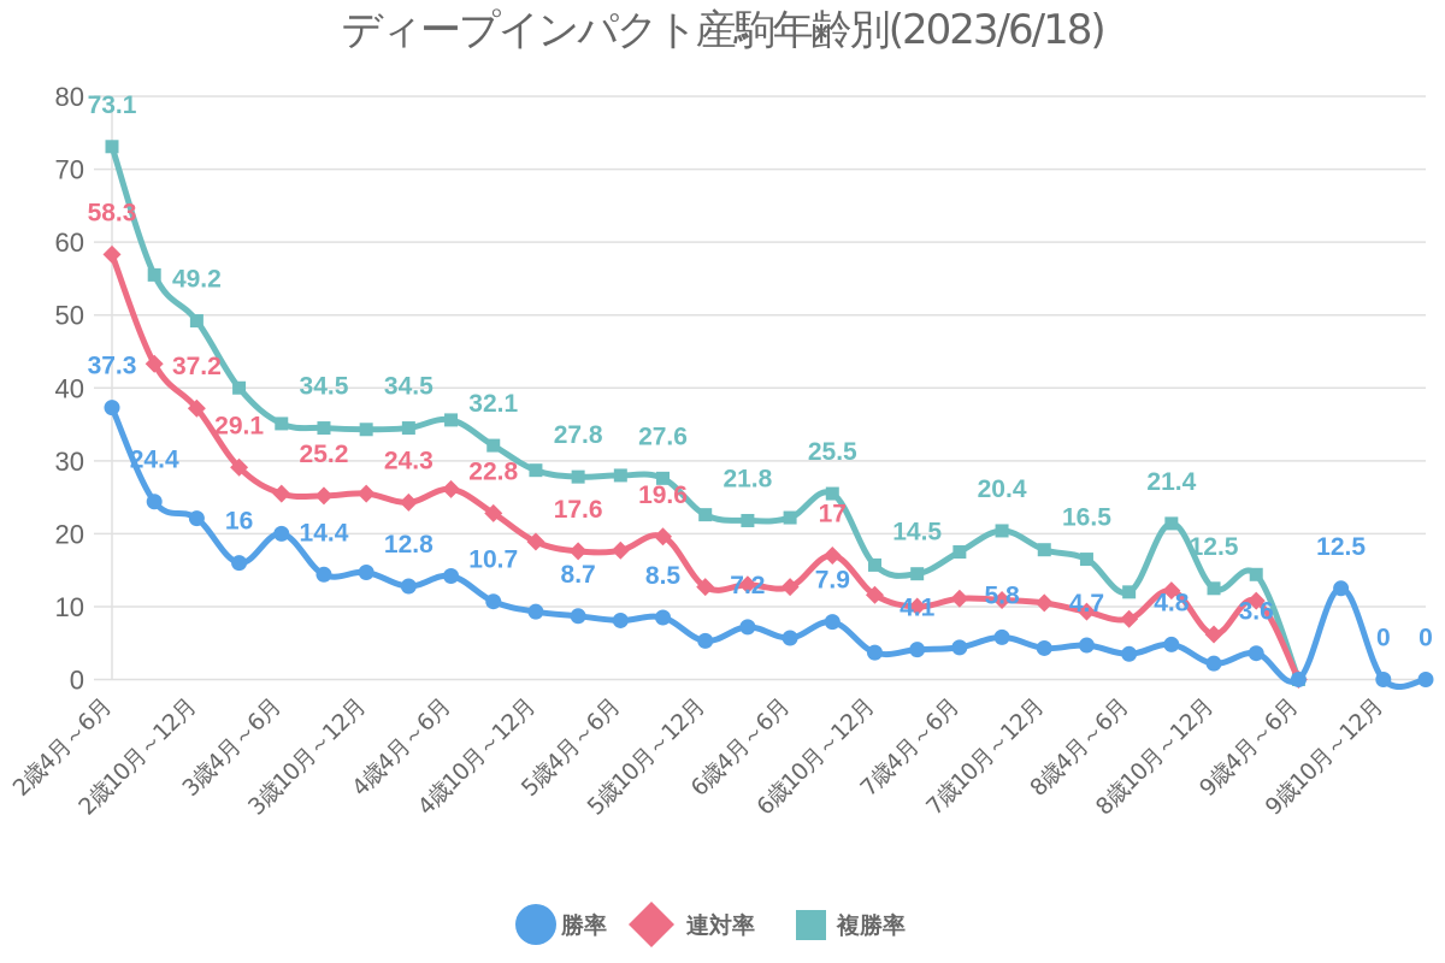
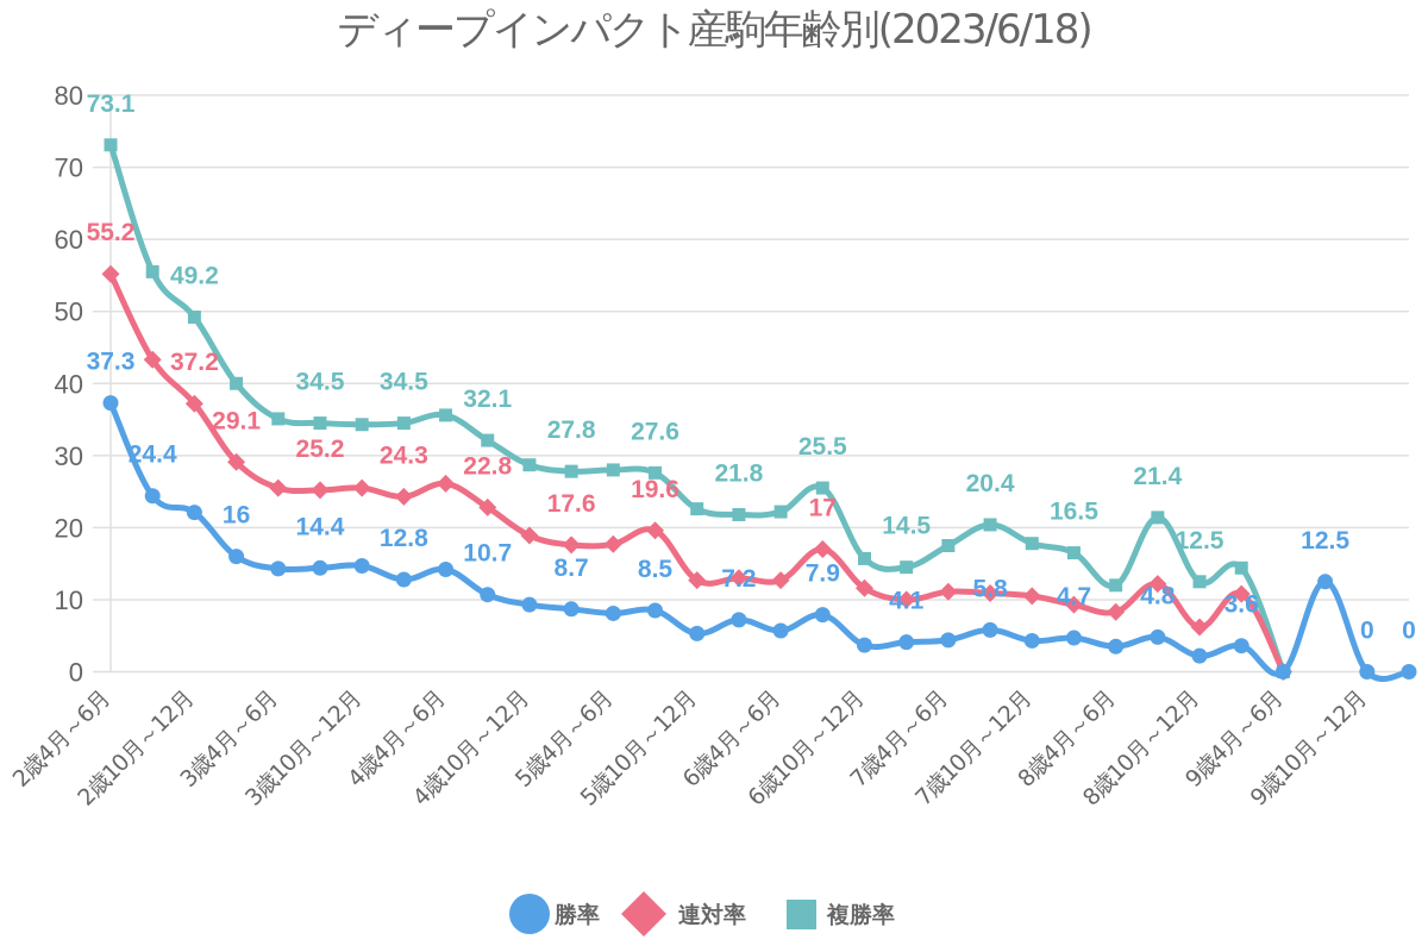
連対率/2歳4月～6月: 58.3 -> 55.2
勝率/3歳4月～6月: 20 -> 14
